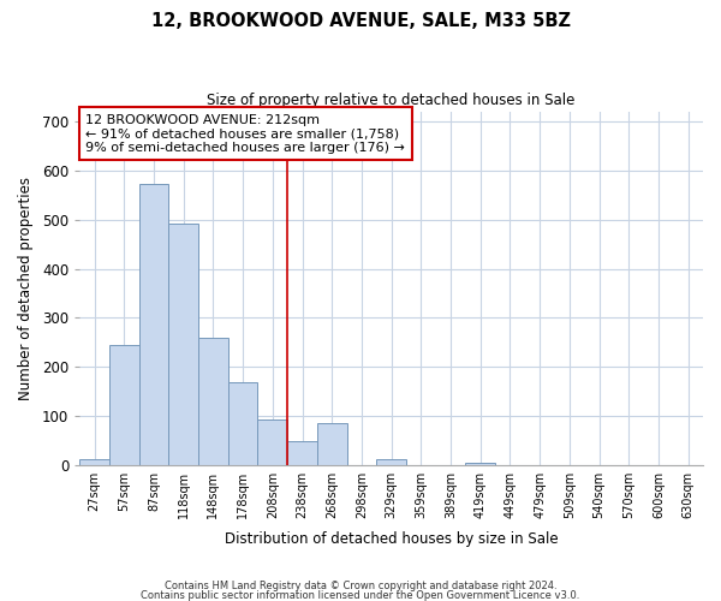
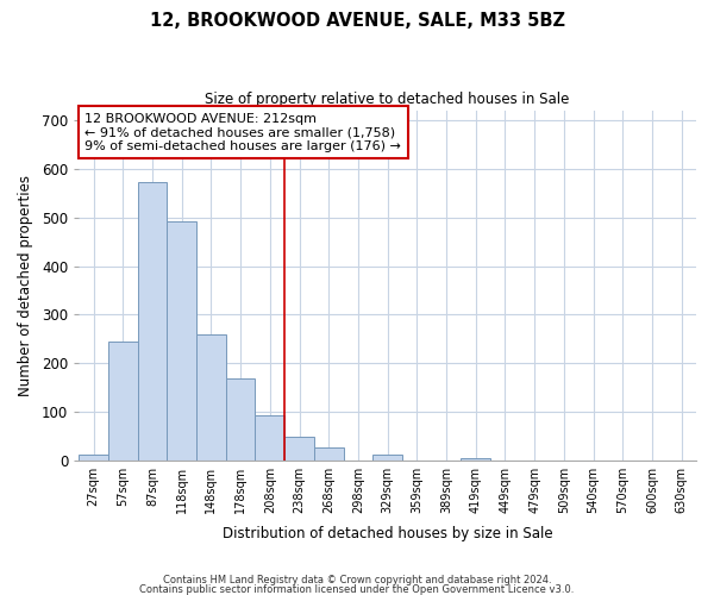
268sqm: 85 -> 27
